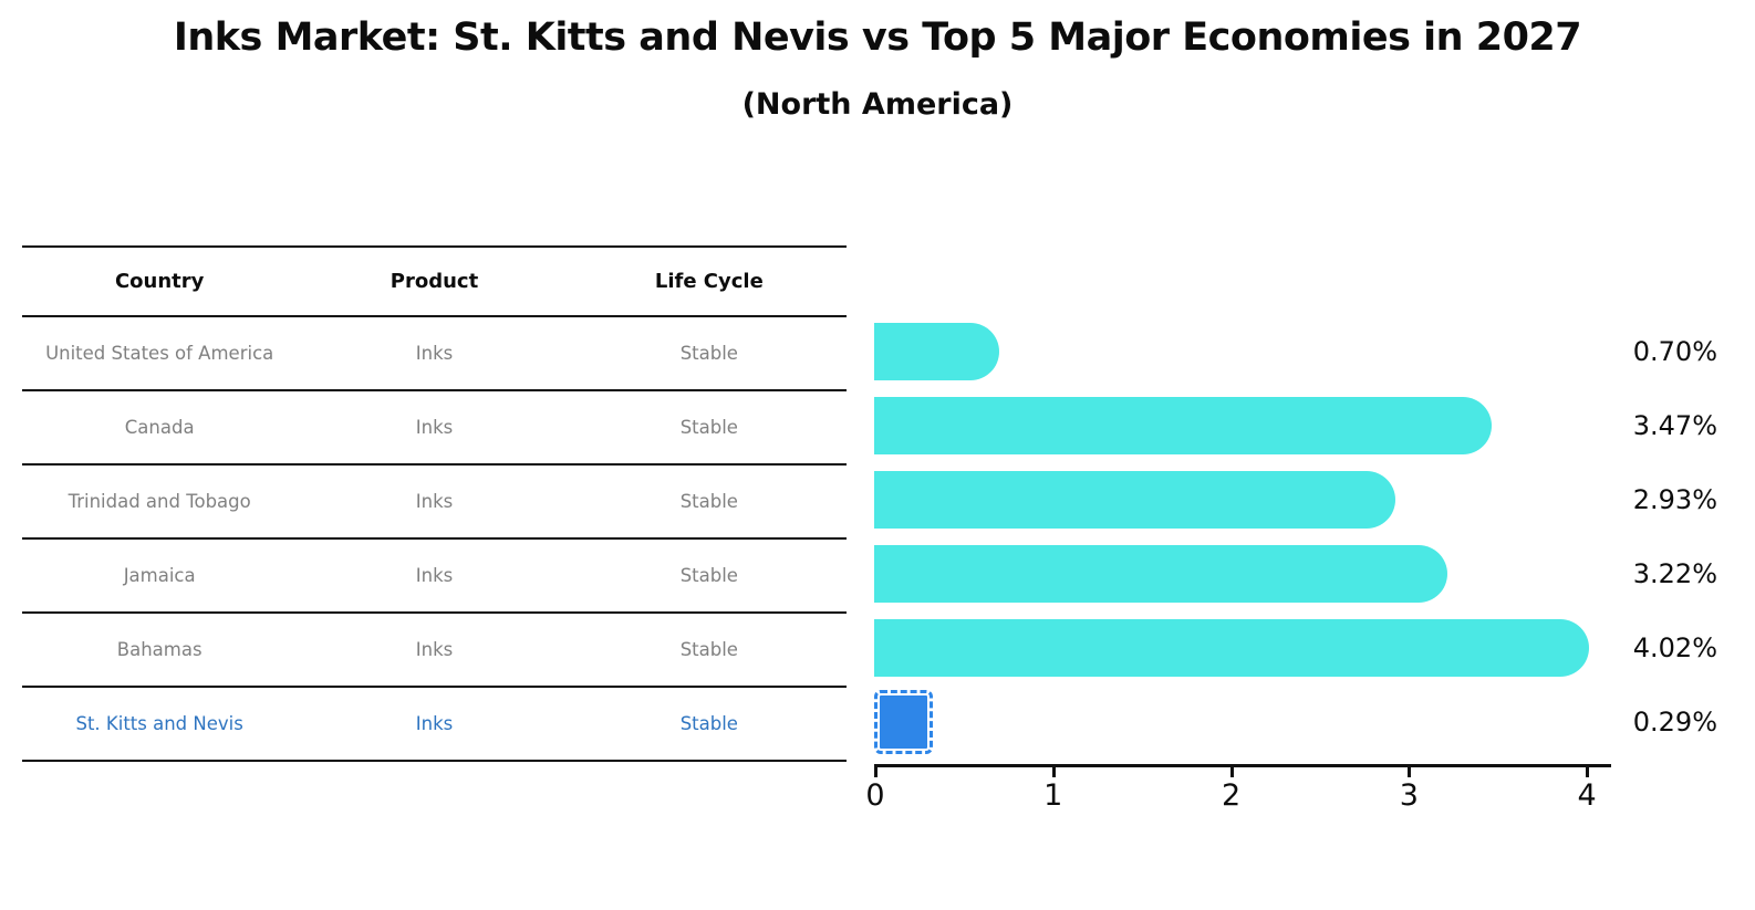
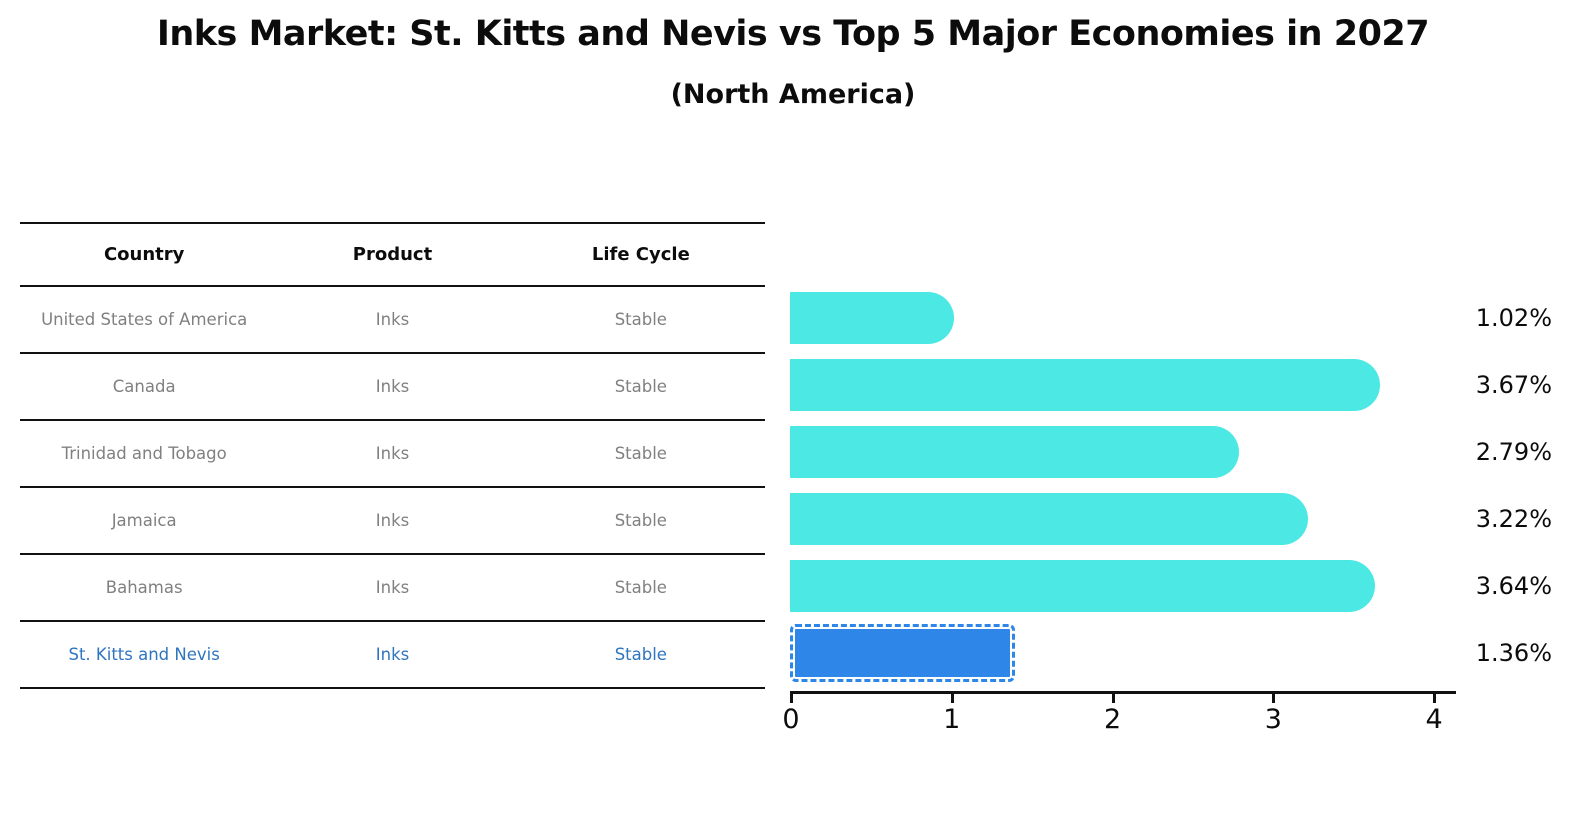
United States of America: 0.70% -> 1.02%
Canada: 3.47% -> 3.67%
Trinidad and Tobago: 2.93% -> 2.79%
Bahamas: 4.02% -> 3.64%
St. Kitts and Nevis: 0.29% -> 1.36%
